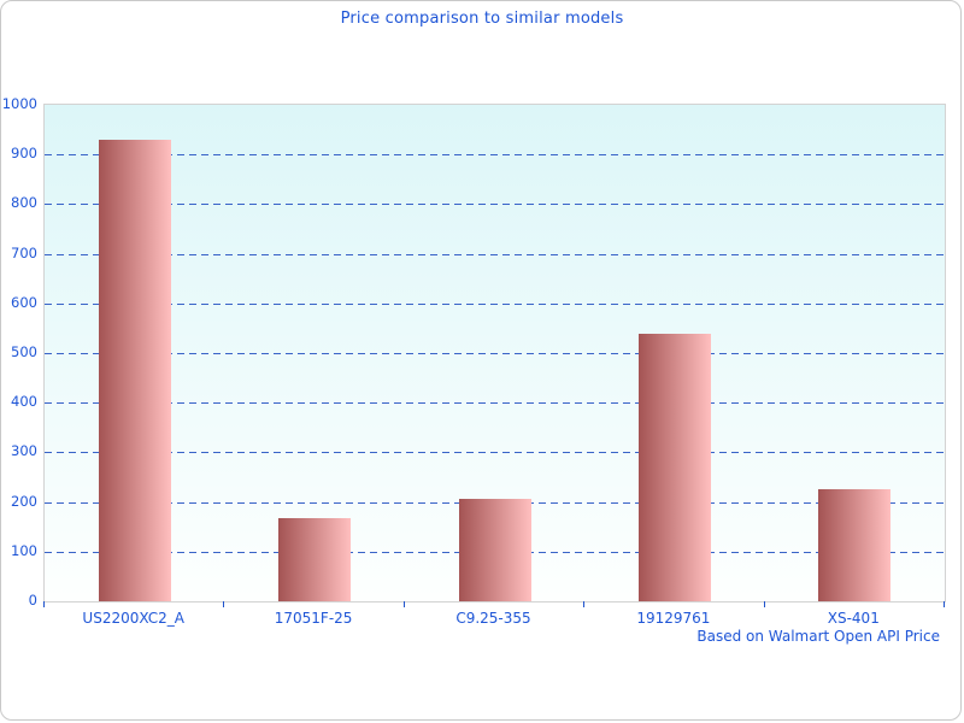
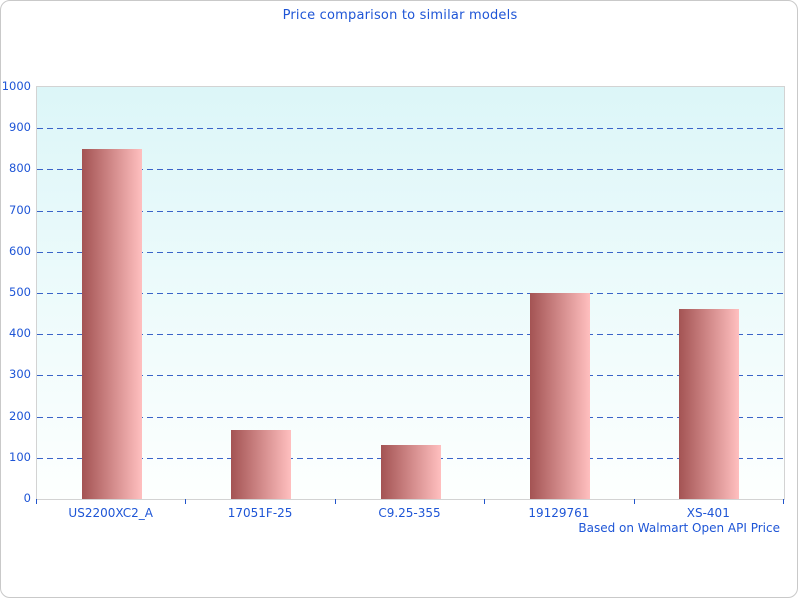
US2200XC2_A: 930 -> 850
C9.25-355: 210 -> 130
19129761: 540 -> 500
XS-401: 230 -> 460
